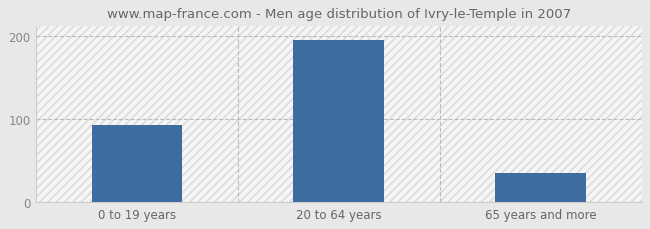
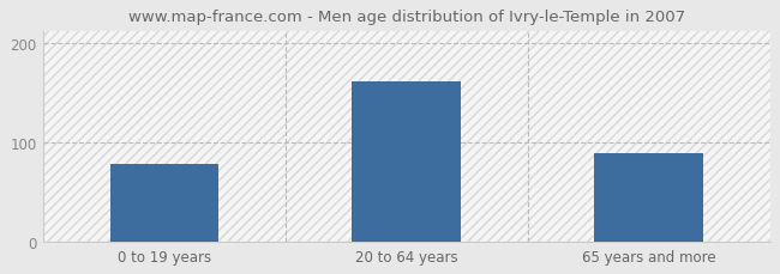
0 to 19 years: 93 -> 78
20 to 64 years: 196 -> 162
65 years and more: 35 -> 90
